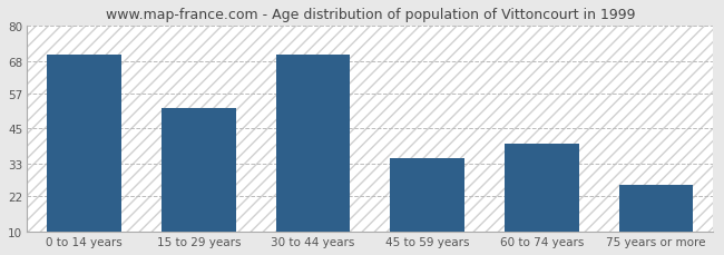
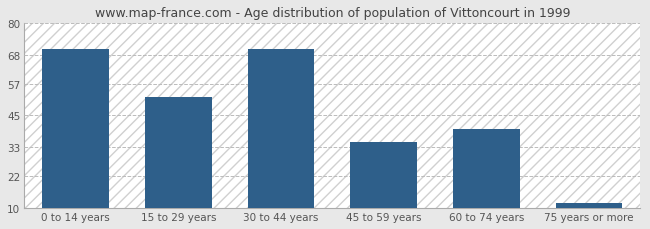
75 years or more: 26 -> 12
